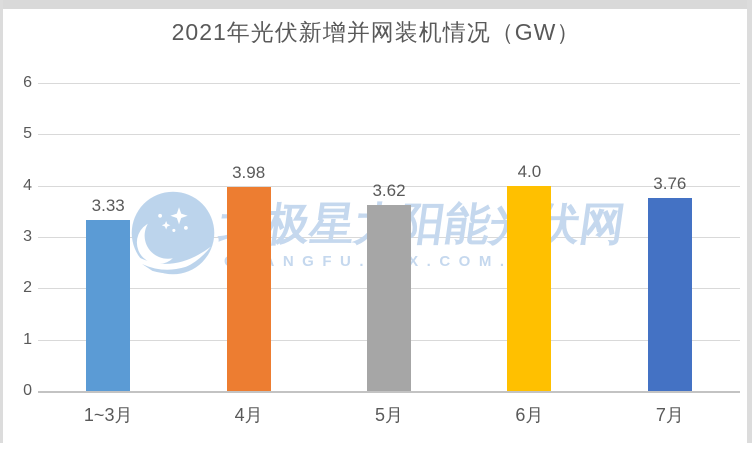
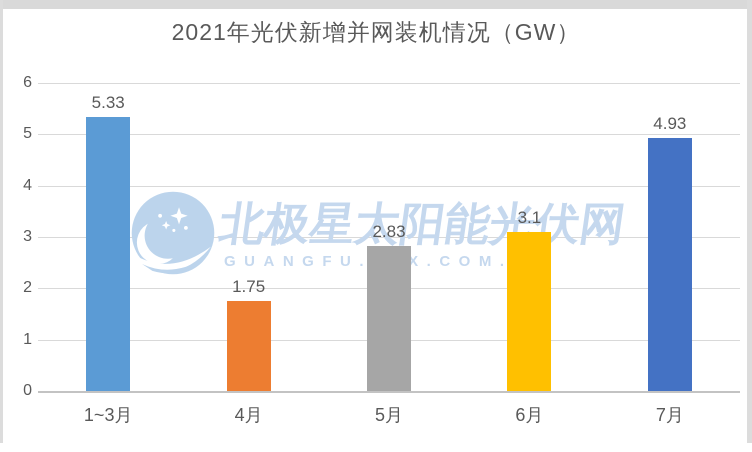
1~3月: 3.33 -> 5.33
4月: 3.98 -> 1.75
5月: 3.62 -> 2.83
6月: 4.0 -> 3.1
7月: 3.76 -> 4.93
